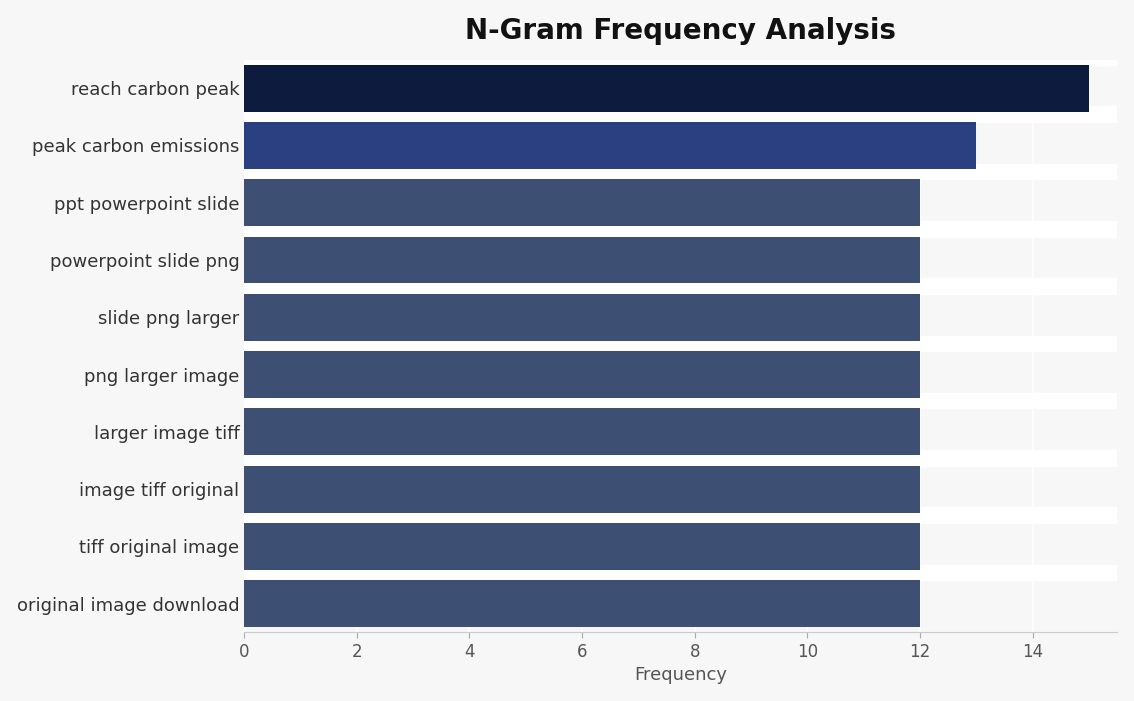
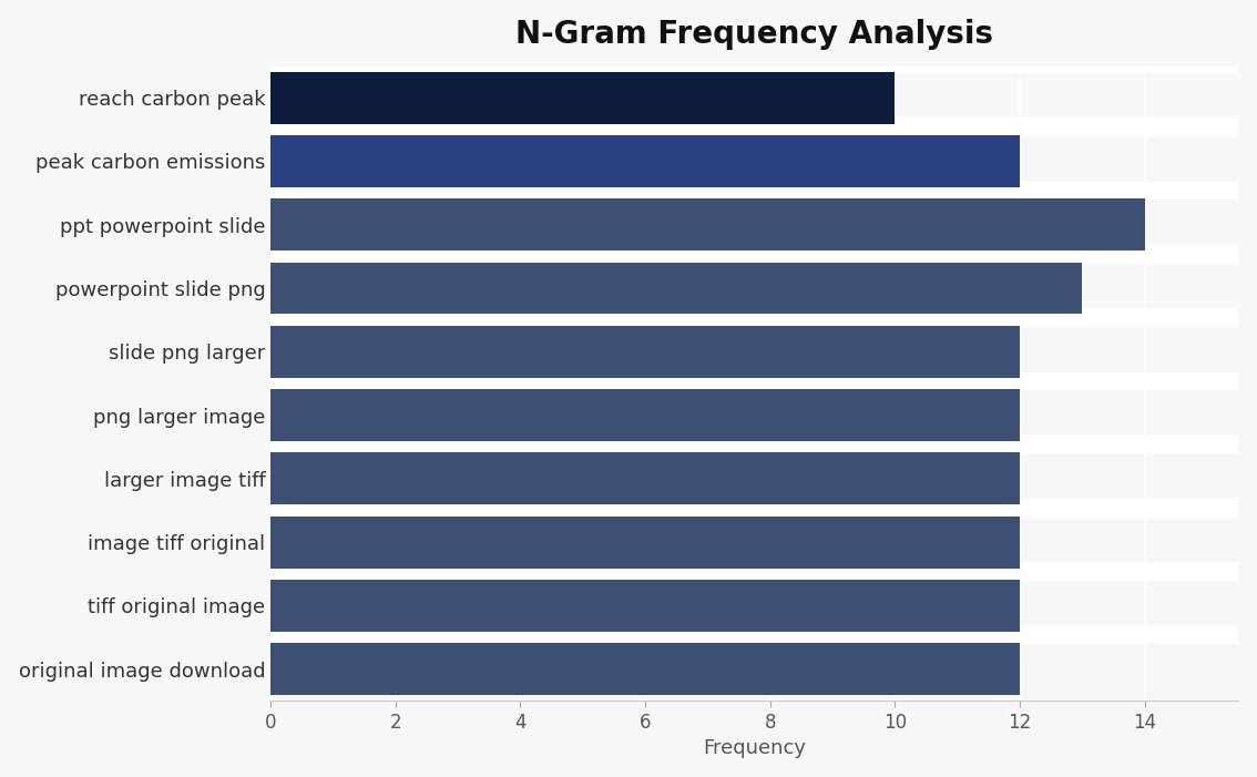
reach carbon peak: 15 -> 10
peak carbon emissions: 13 -> 12
ppt powerpoint slide: 12 -> 14
powerpoint slide png: 12 -> 13
